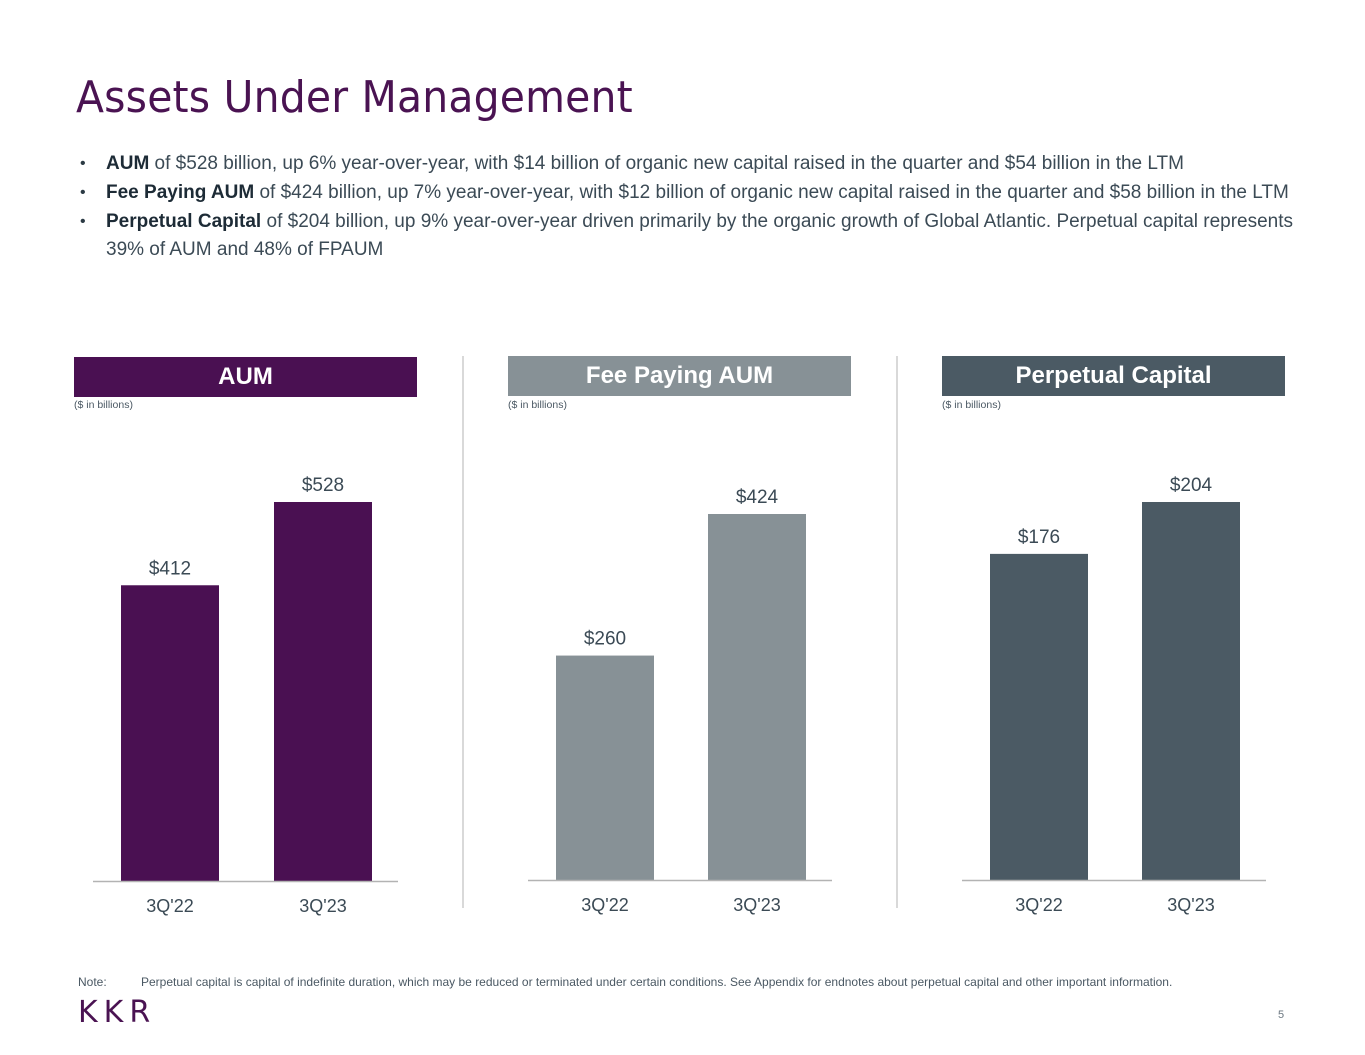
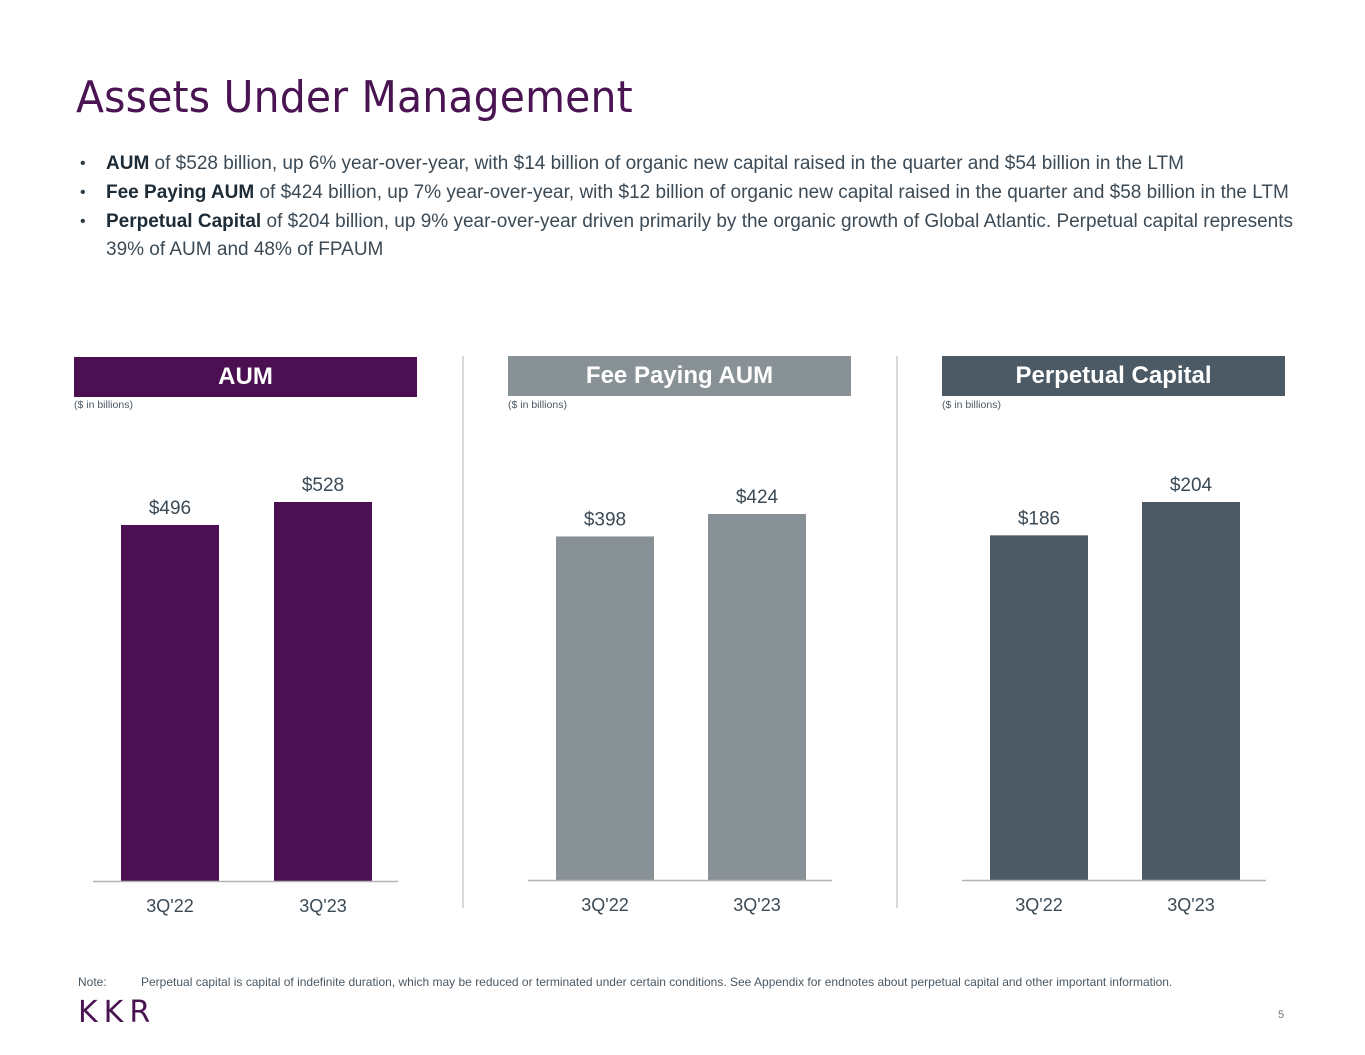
AUM/3Q'22: $412 -> $496
Fee Paying AUM/3Q'22: $260 -> $398
Perpetual Capital/3Q'22: $176 -> $186
